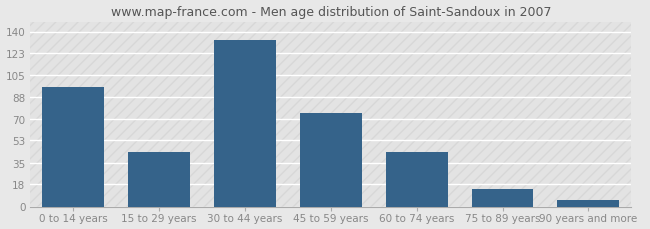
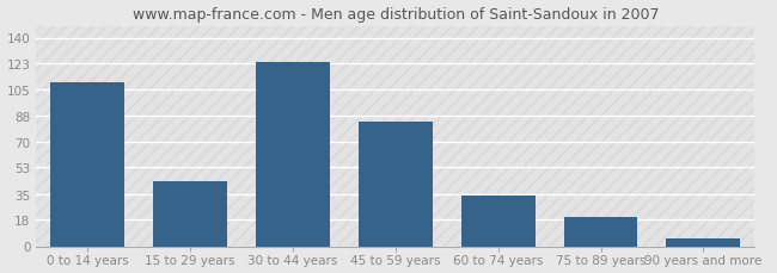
0 to 14 years: 96 -> 110
30 to 44 years: 133 -> 124
45 to 59 years: 75 -> 84
60 to 74 years: 44 -> 34
75 to 89 years: 14 -> 20
